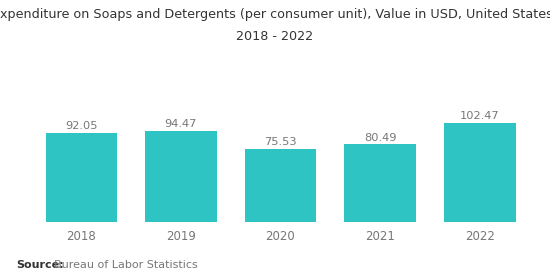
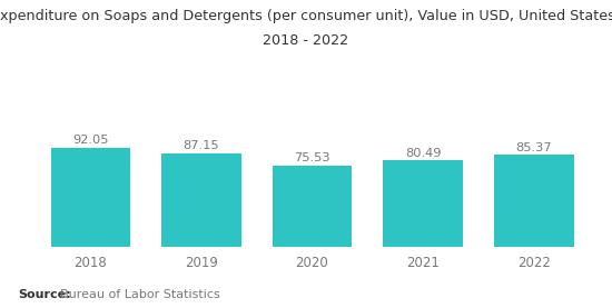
2019: 94.47 -> 87.15
2022: 102.47 -> 85.37
